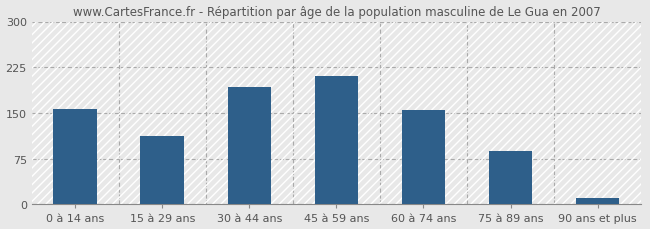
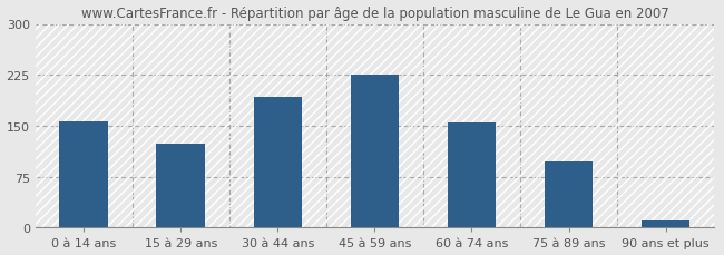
15 à 29 ans: 113 -> 124
45 à 59 ans: 210 -> 226
75 à 89 ans: 88 -> 98
